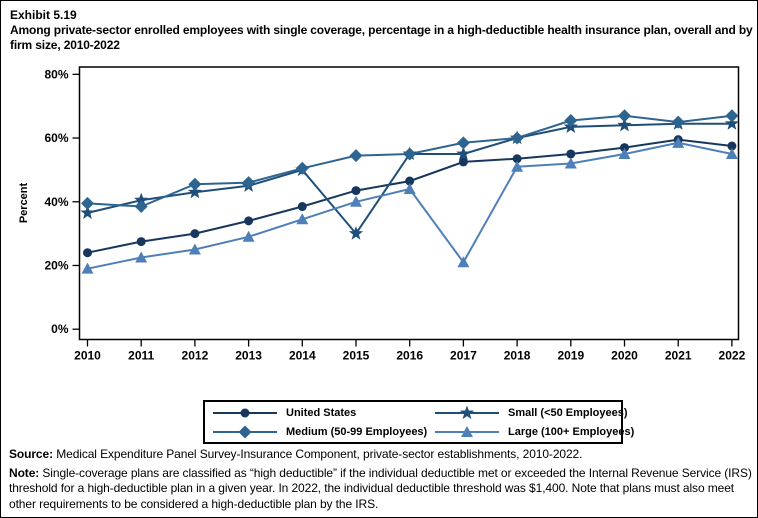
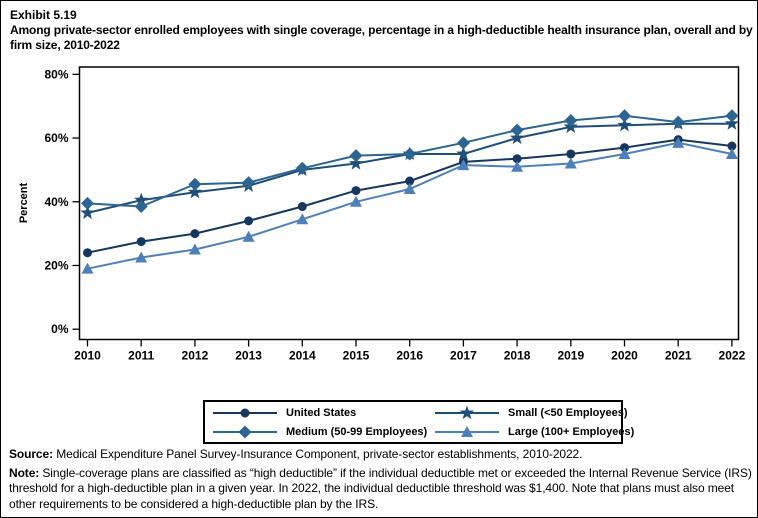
Small (<50 Employees)/2015: 30% -> 52%
Large (100+ Employees)/2017: 21% -> 52%
Medium (50-99 Employees)/2018: 60% -> 62%
